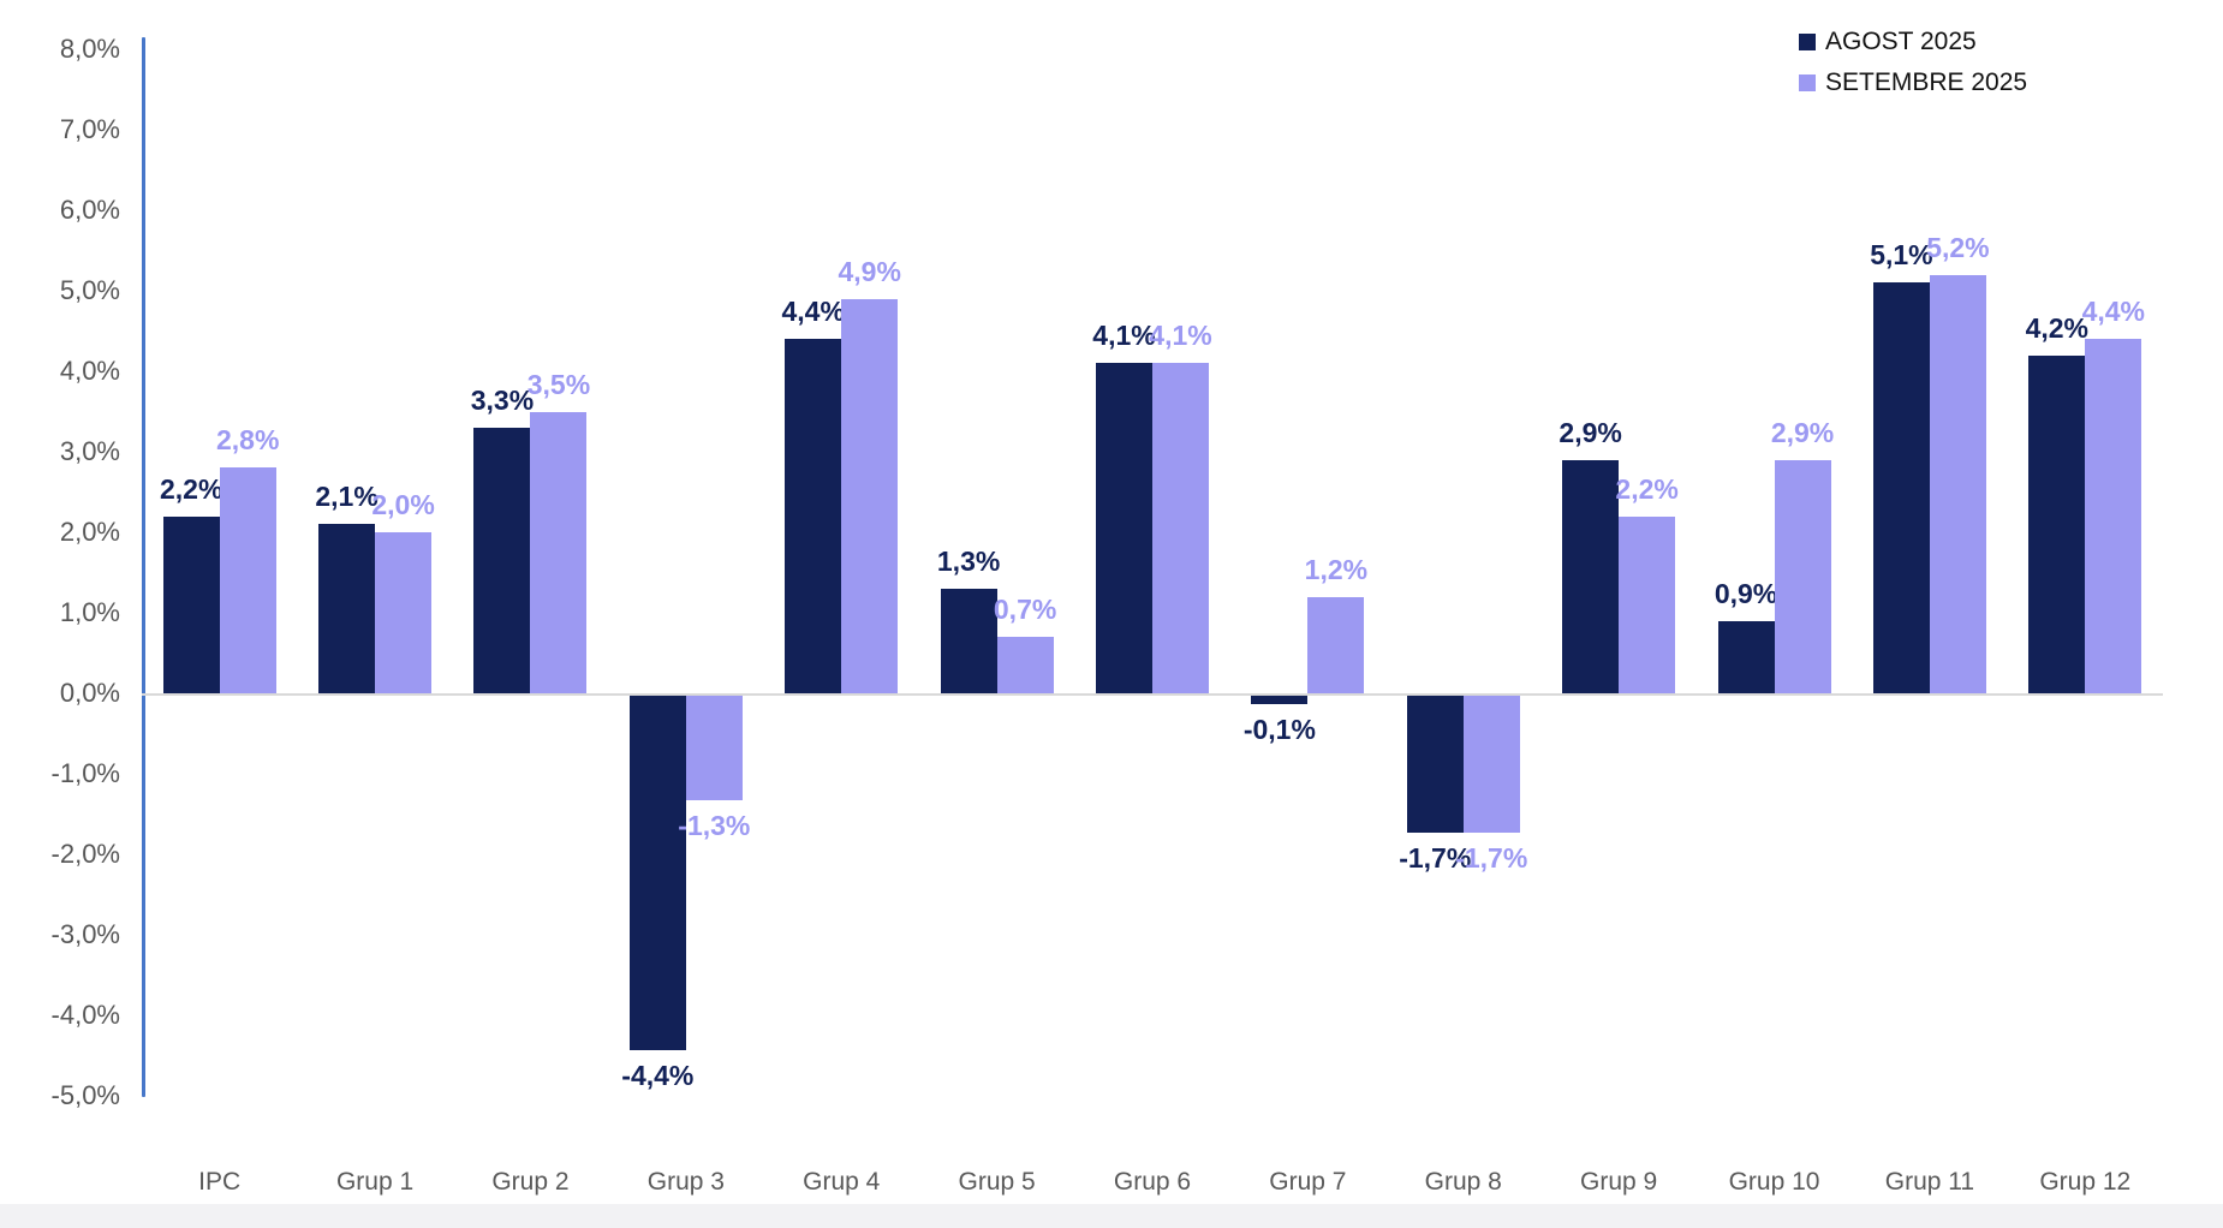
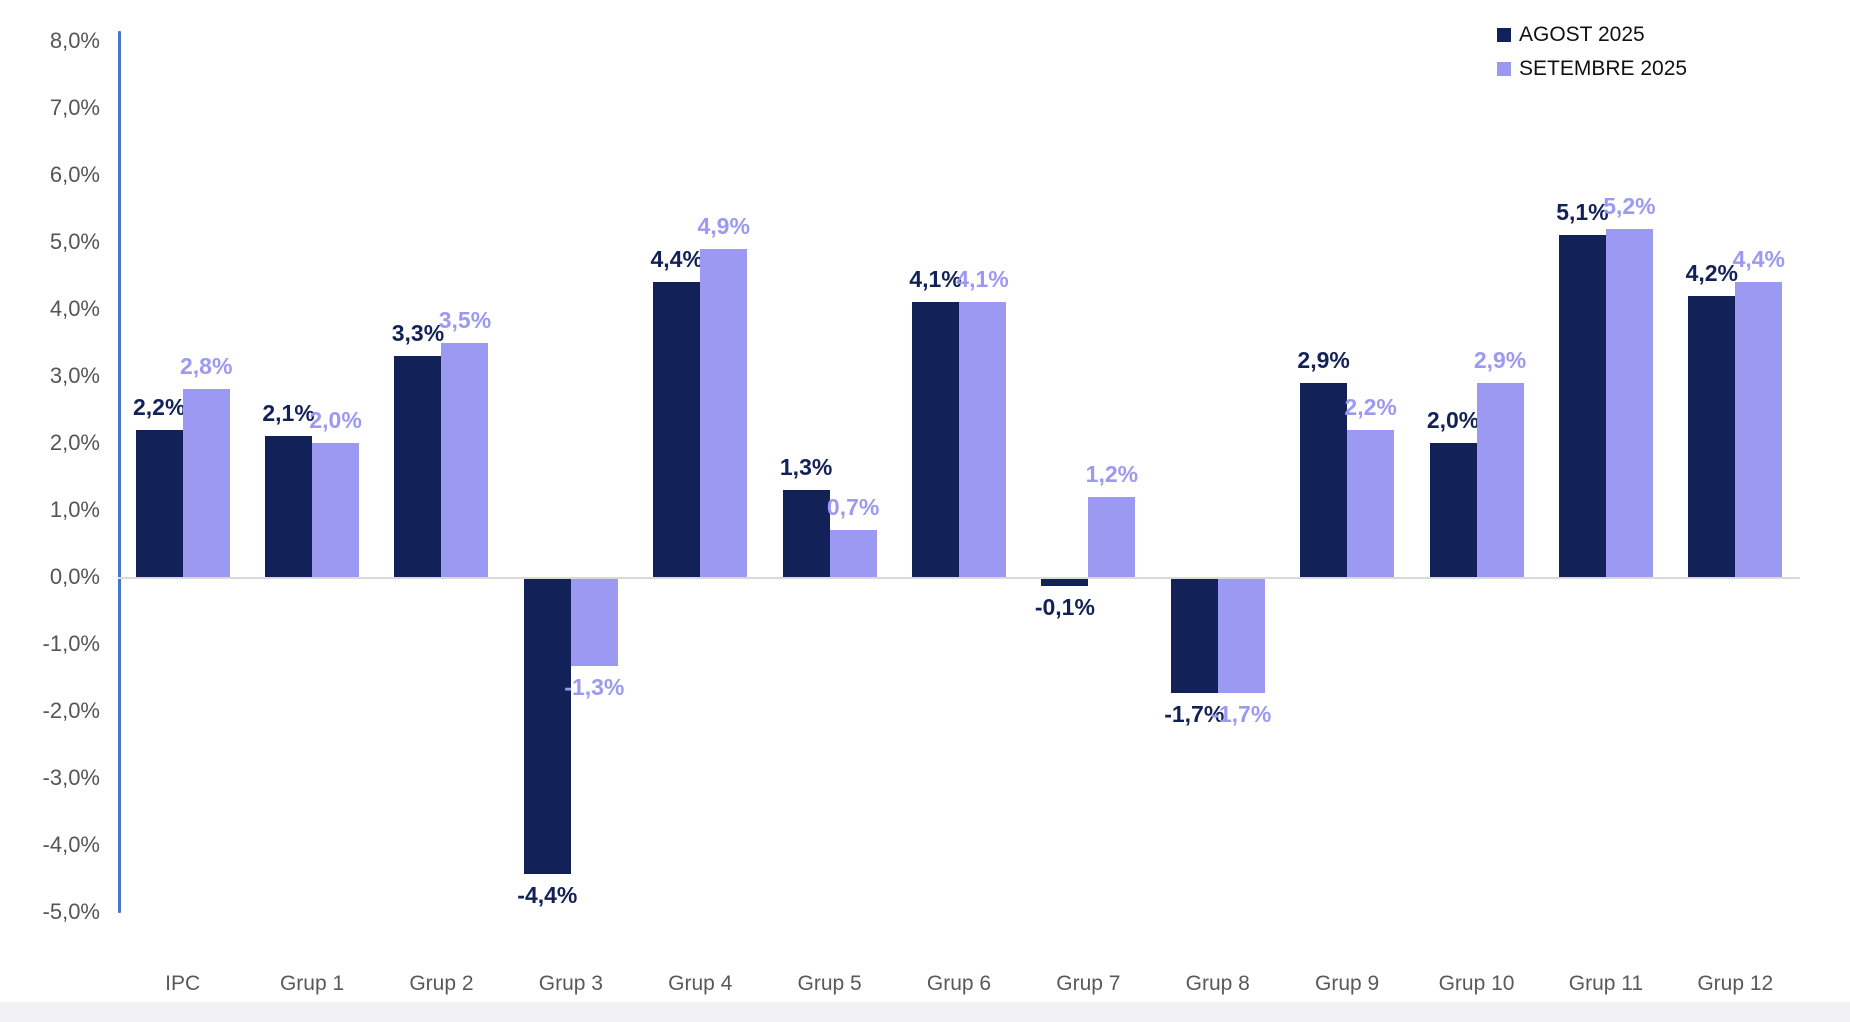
AGOST 2025/Grup 10: 0,9% -> 2,0%
